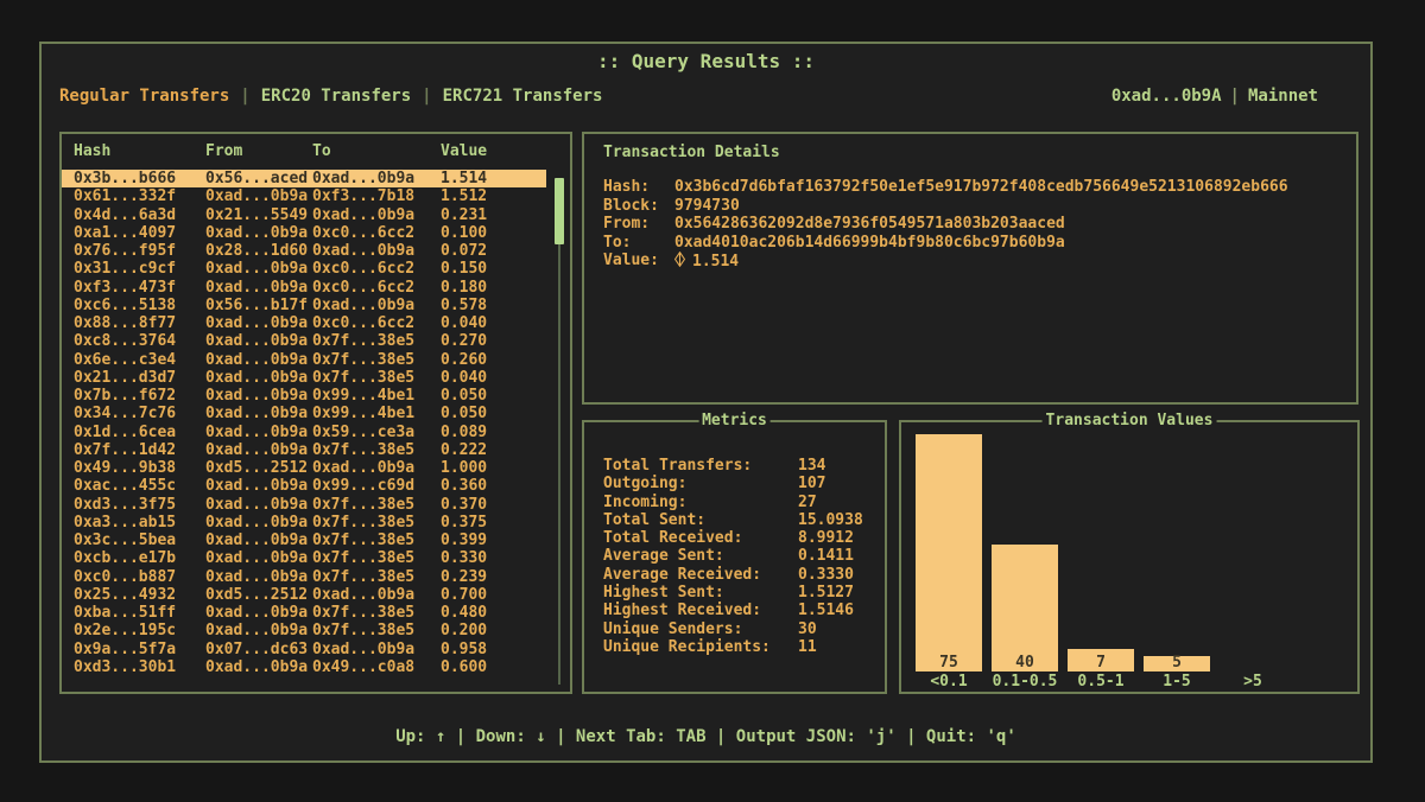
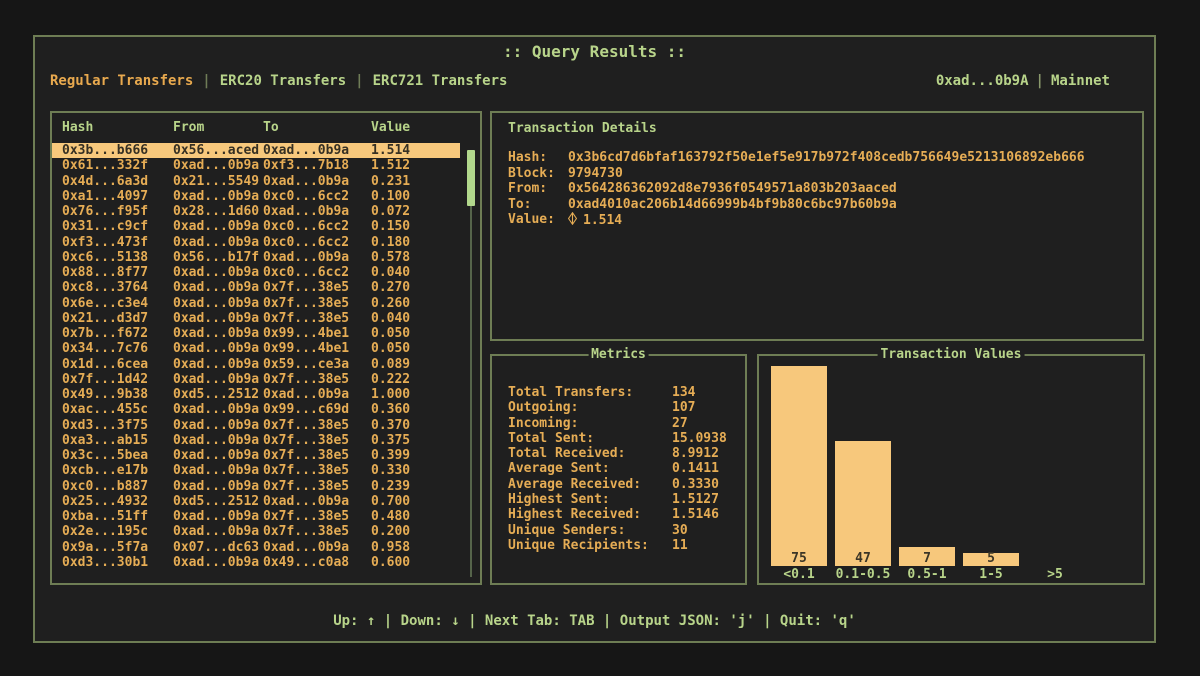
0.1-0.5: 40 -> 47
